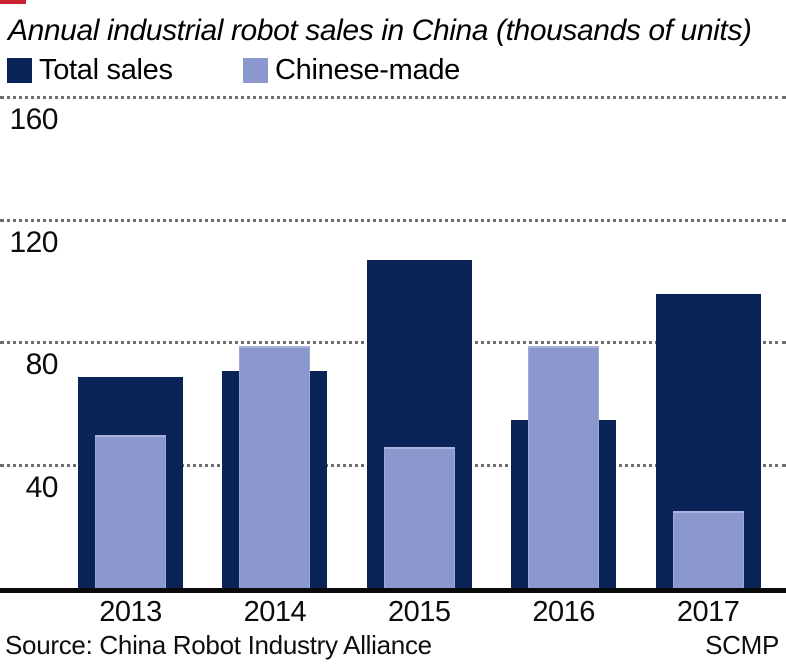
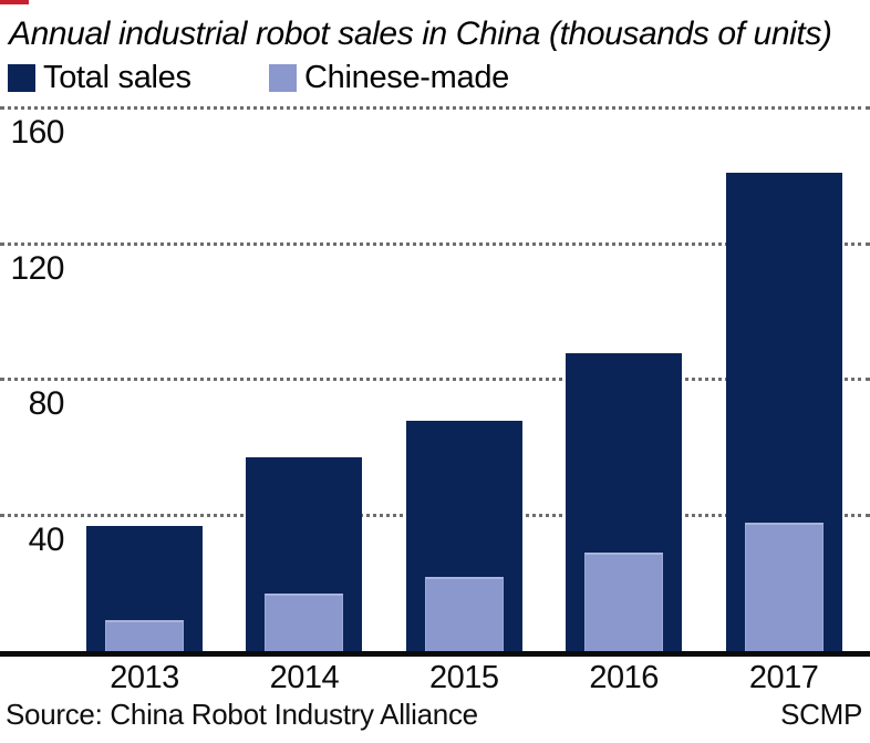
Total sales/2013: 69 -> 37
Chinese-made/2013: 50 -> 9
Total sales/2014: 71 -> 57
Chinese-made/2014: 79 -> 17
Total sales/2015: 107 -> 68
Chinese-made/2015: 46 -> 22
Total sales/2016: 55 -> 88
Chinese-made/2016: 79 -> 29
Total sales/2017: 96 -> 141
Chinese-made/2017: 25 -> 38
